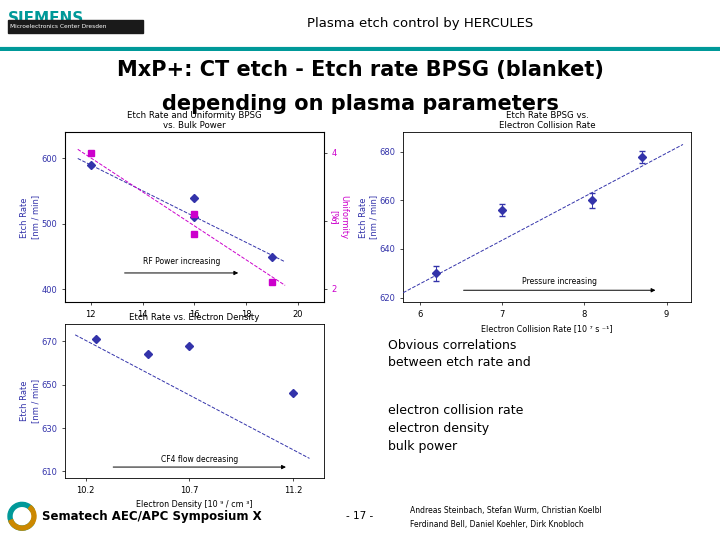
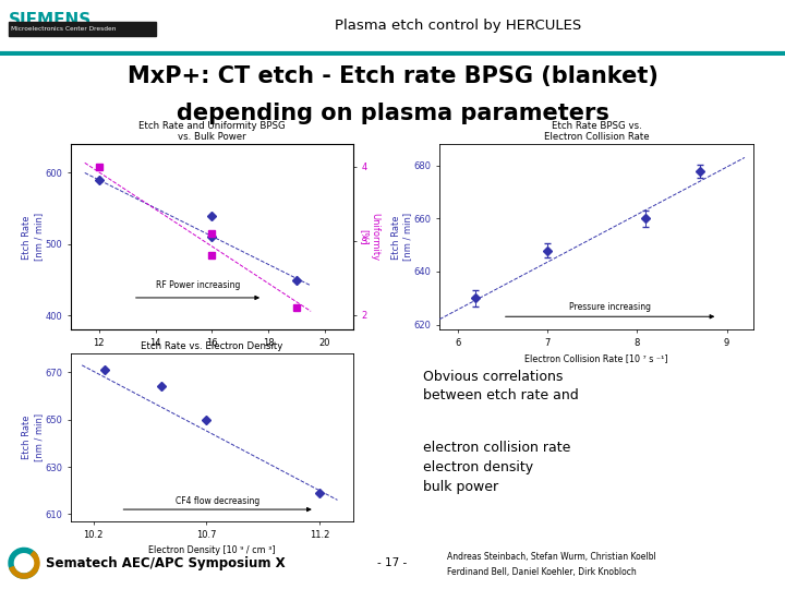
Etch Rate BPSG vs. Electron Collision Rate/7: 656 -> 648
Etch Rate vs. Electron Density/10.7: 668 -> 650
Etch Rate vs. Electron Density/11.2: 646 -> 619
